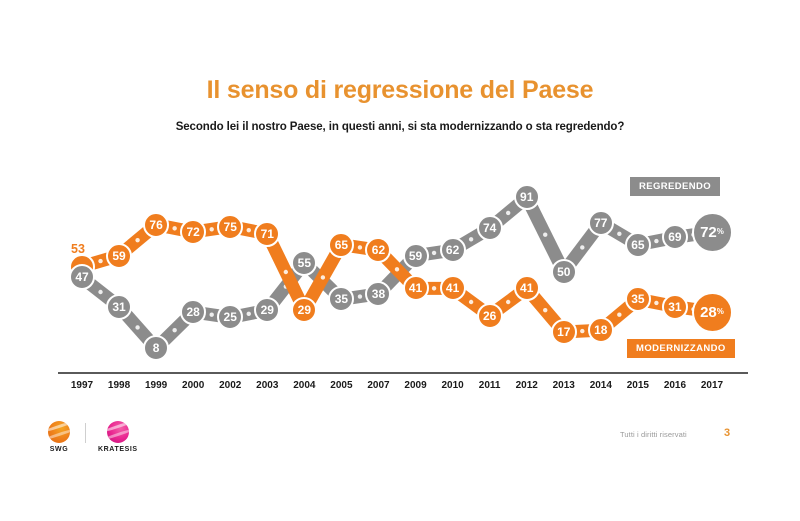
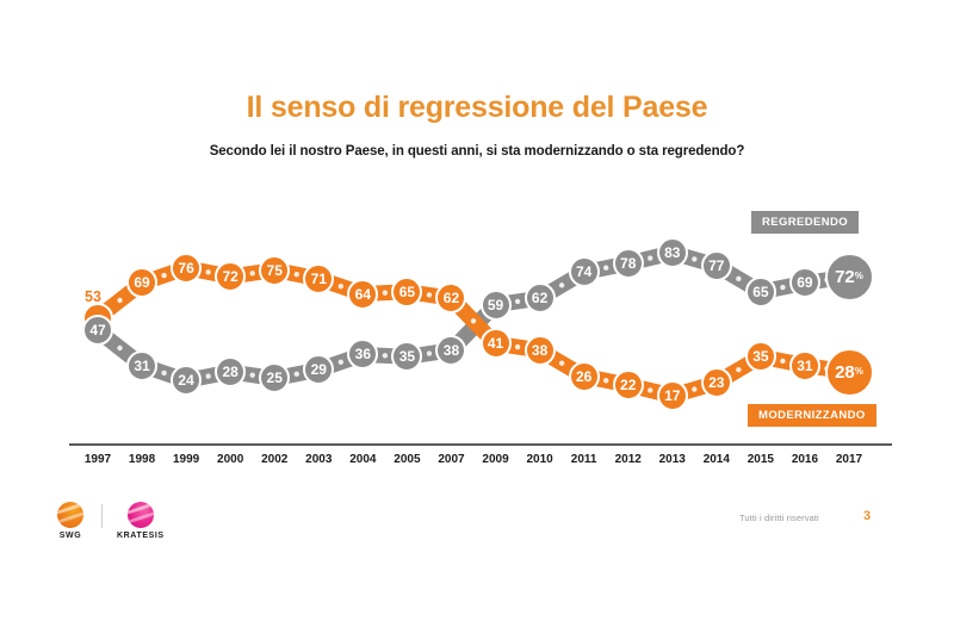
MODERNIZZANDO/1998: 59 -> 69
REGREDENDO/1999: 8 -> 24
REGREDENDO/2004: 55 -> 36
MODERNIZZANDO/2004: 29 -> 64
MODERNIZZANDO/2010: 41 -> 38
REGREDENDO/2012: 91 -> 78
MODERNIZZANDO/2012: 41 -> 22
REGREDENDO/2013: 50 -> 83
MODERNIZZANDO/2014: 18 -> 23
